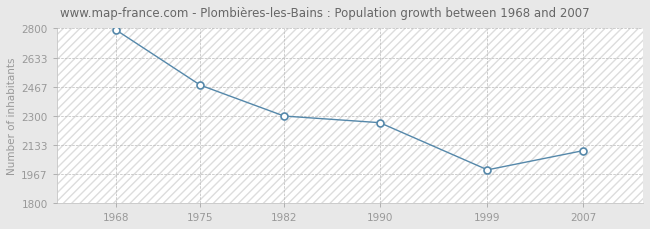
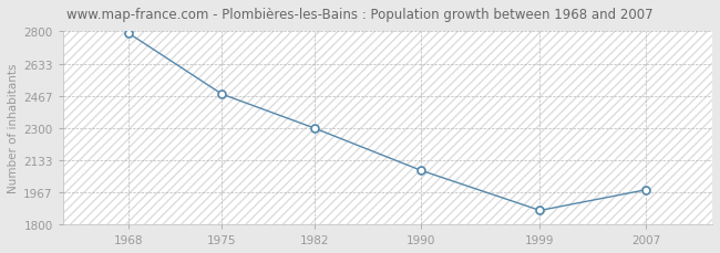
1990: 2260 -> 2080
1999: 1990 -> 1870
2007: 2100 -> 1980
